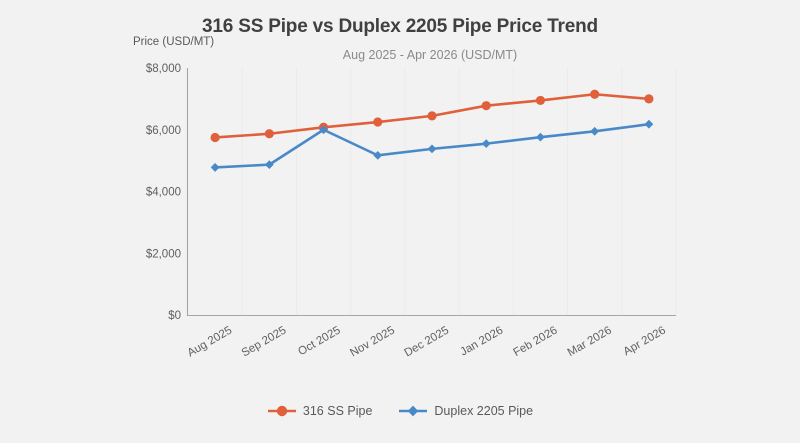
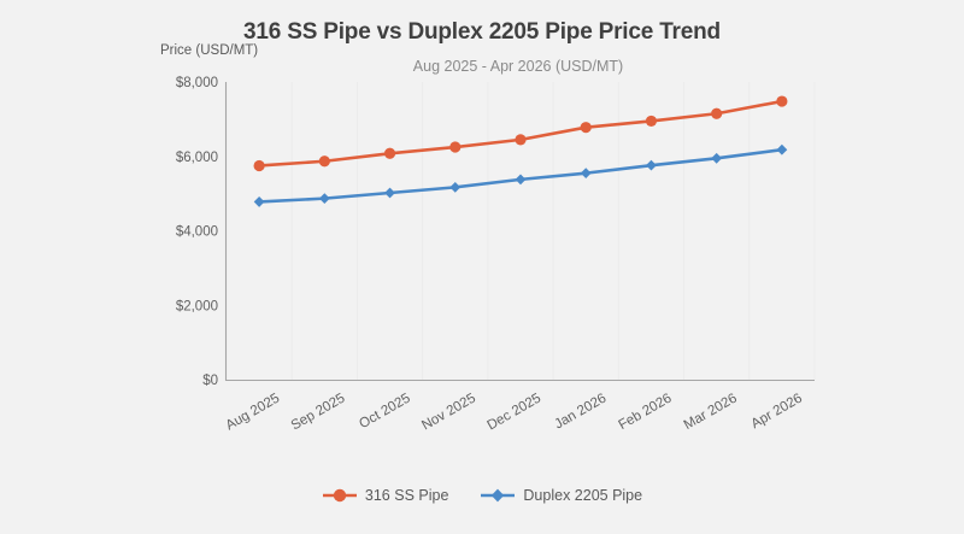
Duplex 2205 Pipe/Oct 2025: $6000 -> $5000
316 SS Pipe/Apr 2026: $7000 -> $7500
